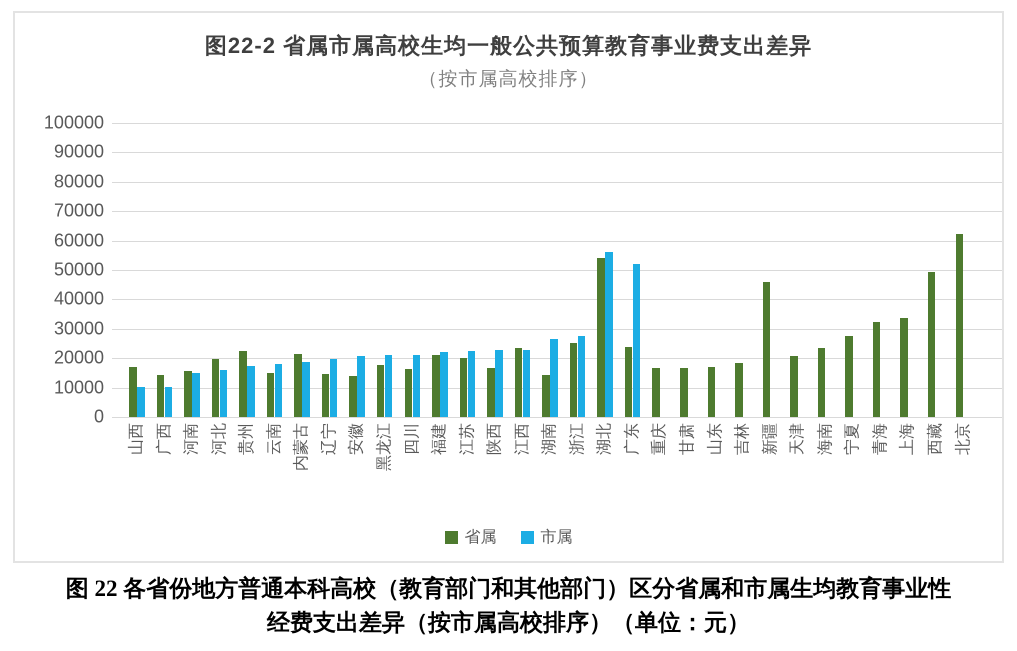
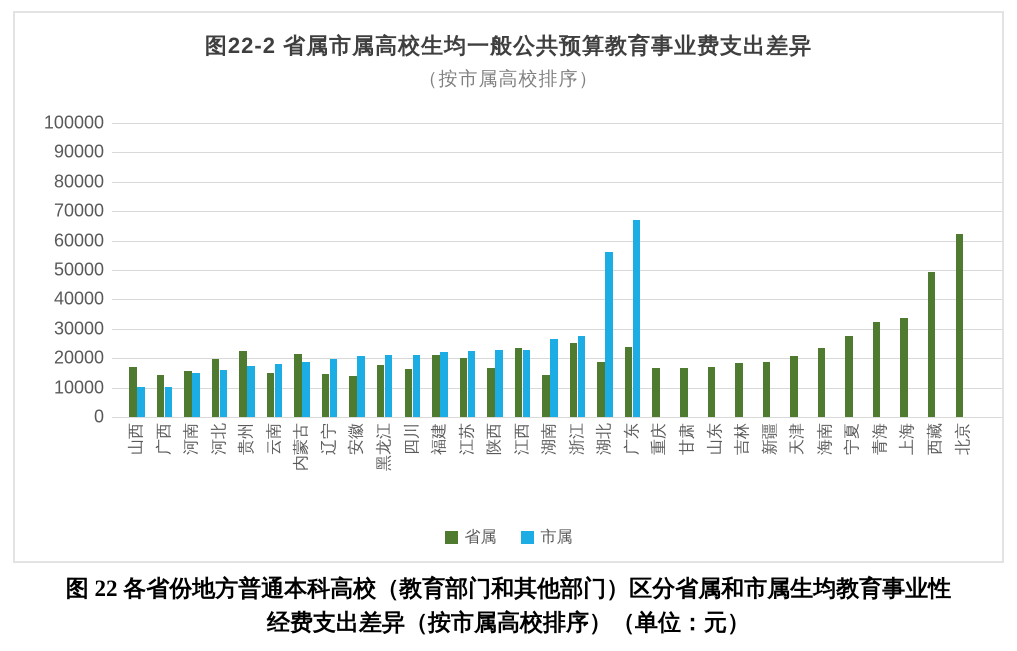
省属/湖北: 54000 -> 19000
市属/广东: 52000 -> 67000
省属/新疆: 46000 -> 19000
